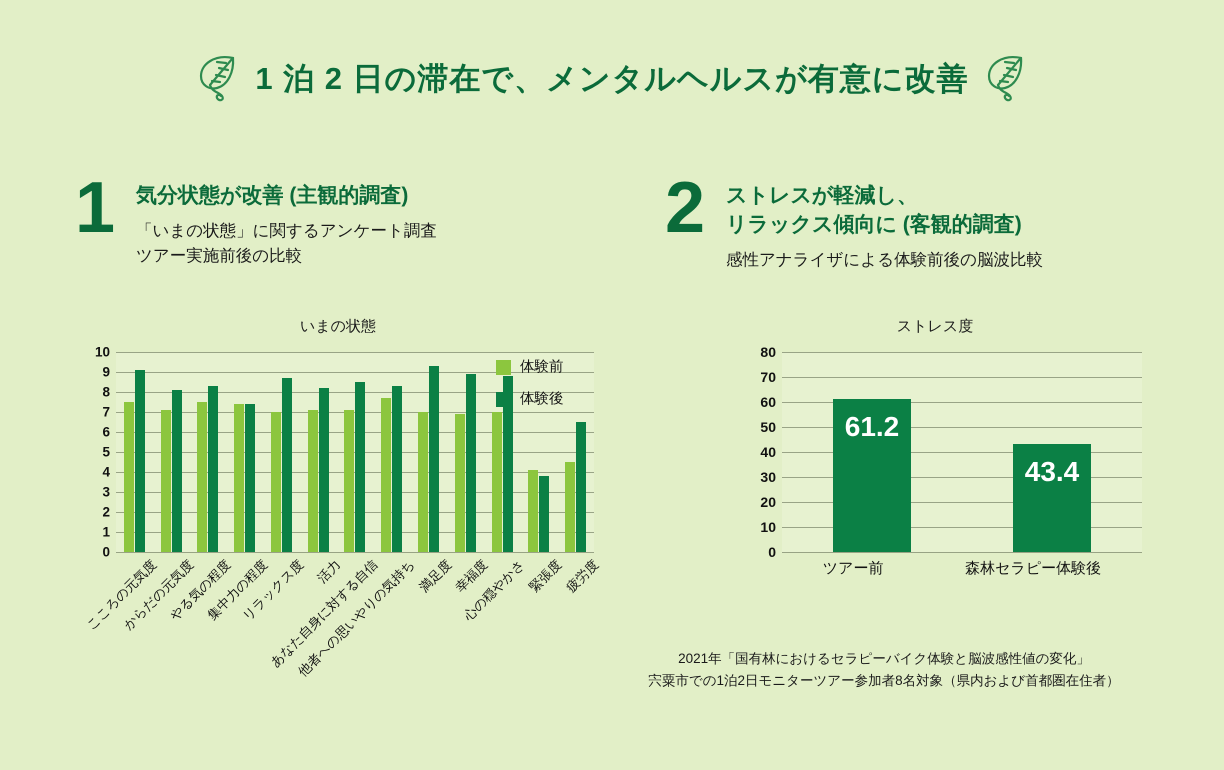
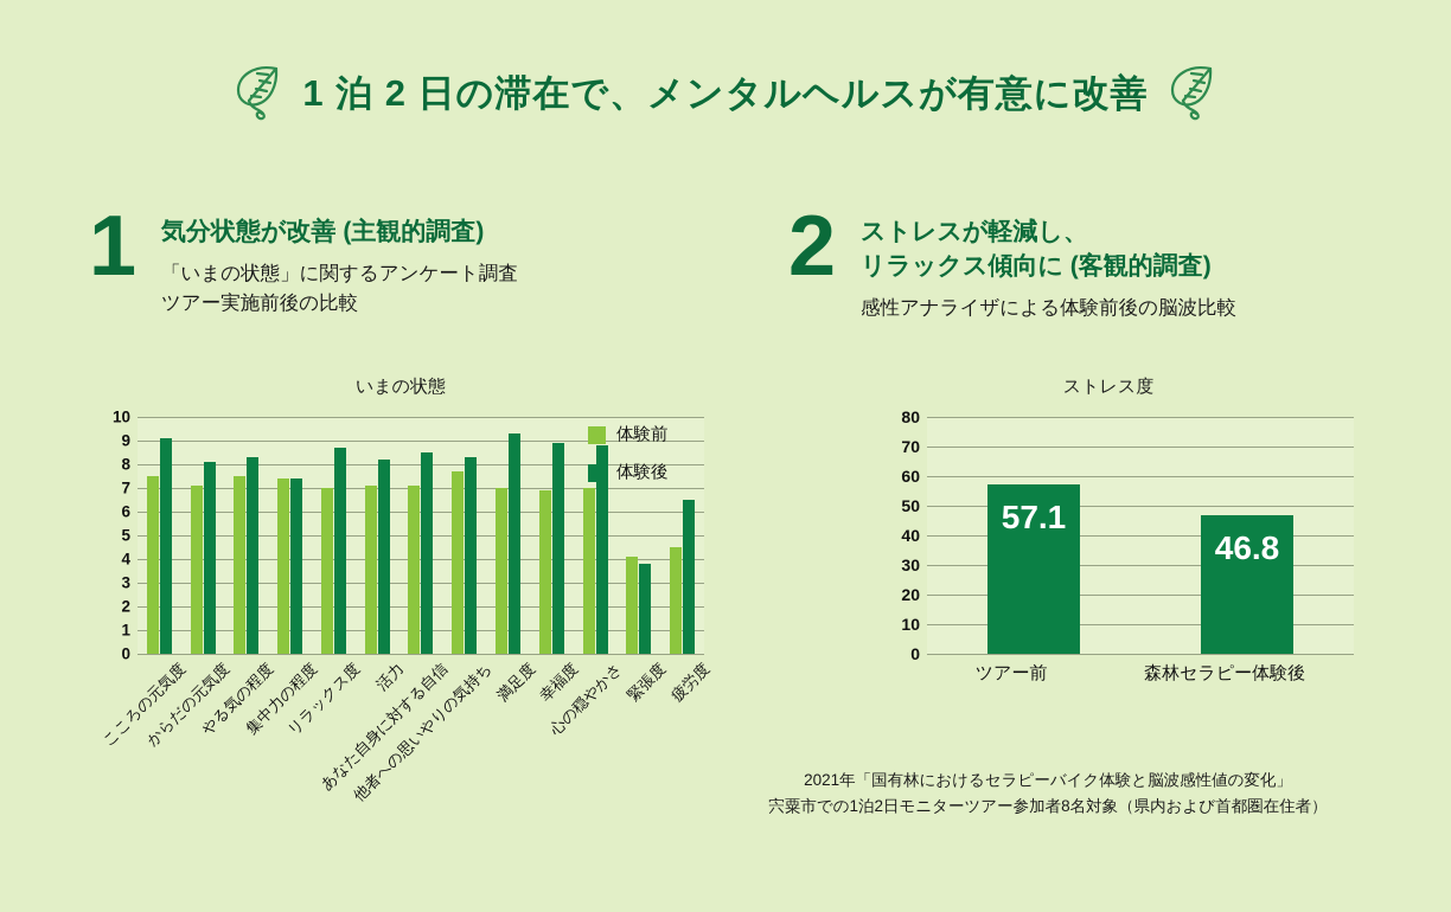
ストレス度/ツアー前: 61.2 -> 57.1
ストレス度/森林セラピー体験後: 43.4 -> 46.8
